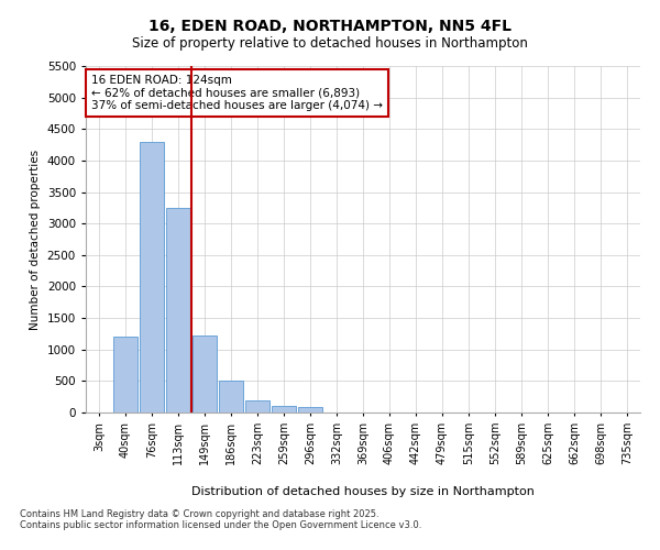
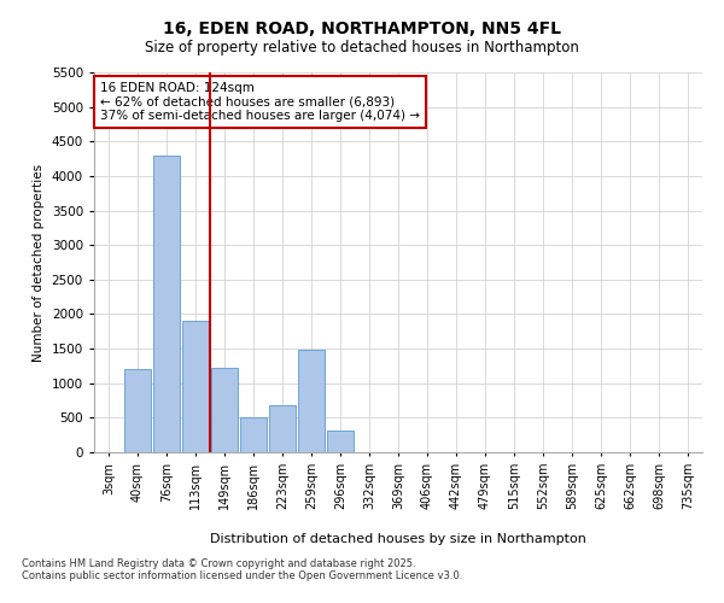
113sqm: 3250 -> 1900
223sqm: 200 -> 680
259sqm: 100 -> 1480
296sqm: 80 -> 320
